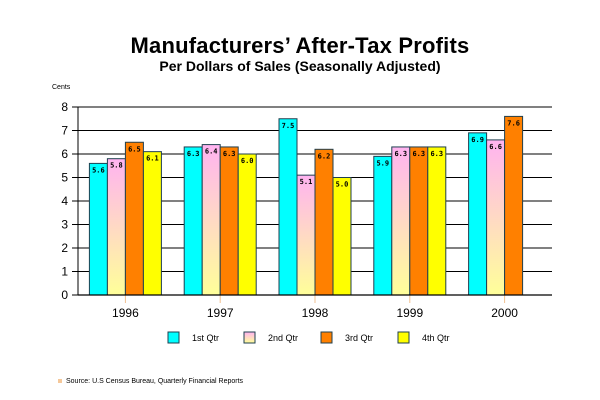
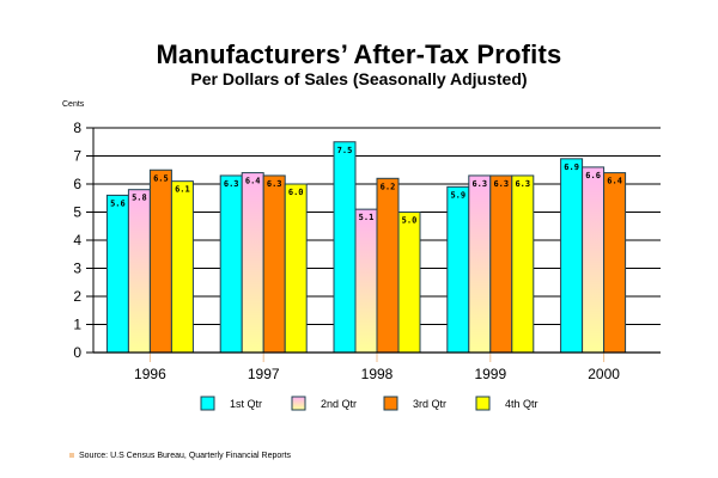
3rd Qtr/2000: 7.6 -> 6.4
